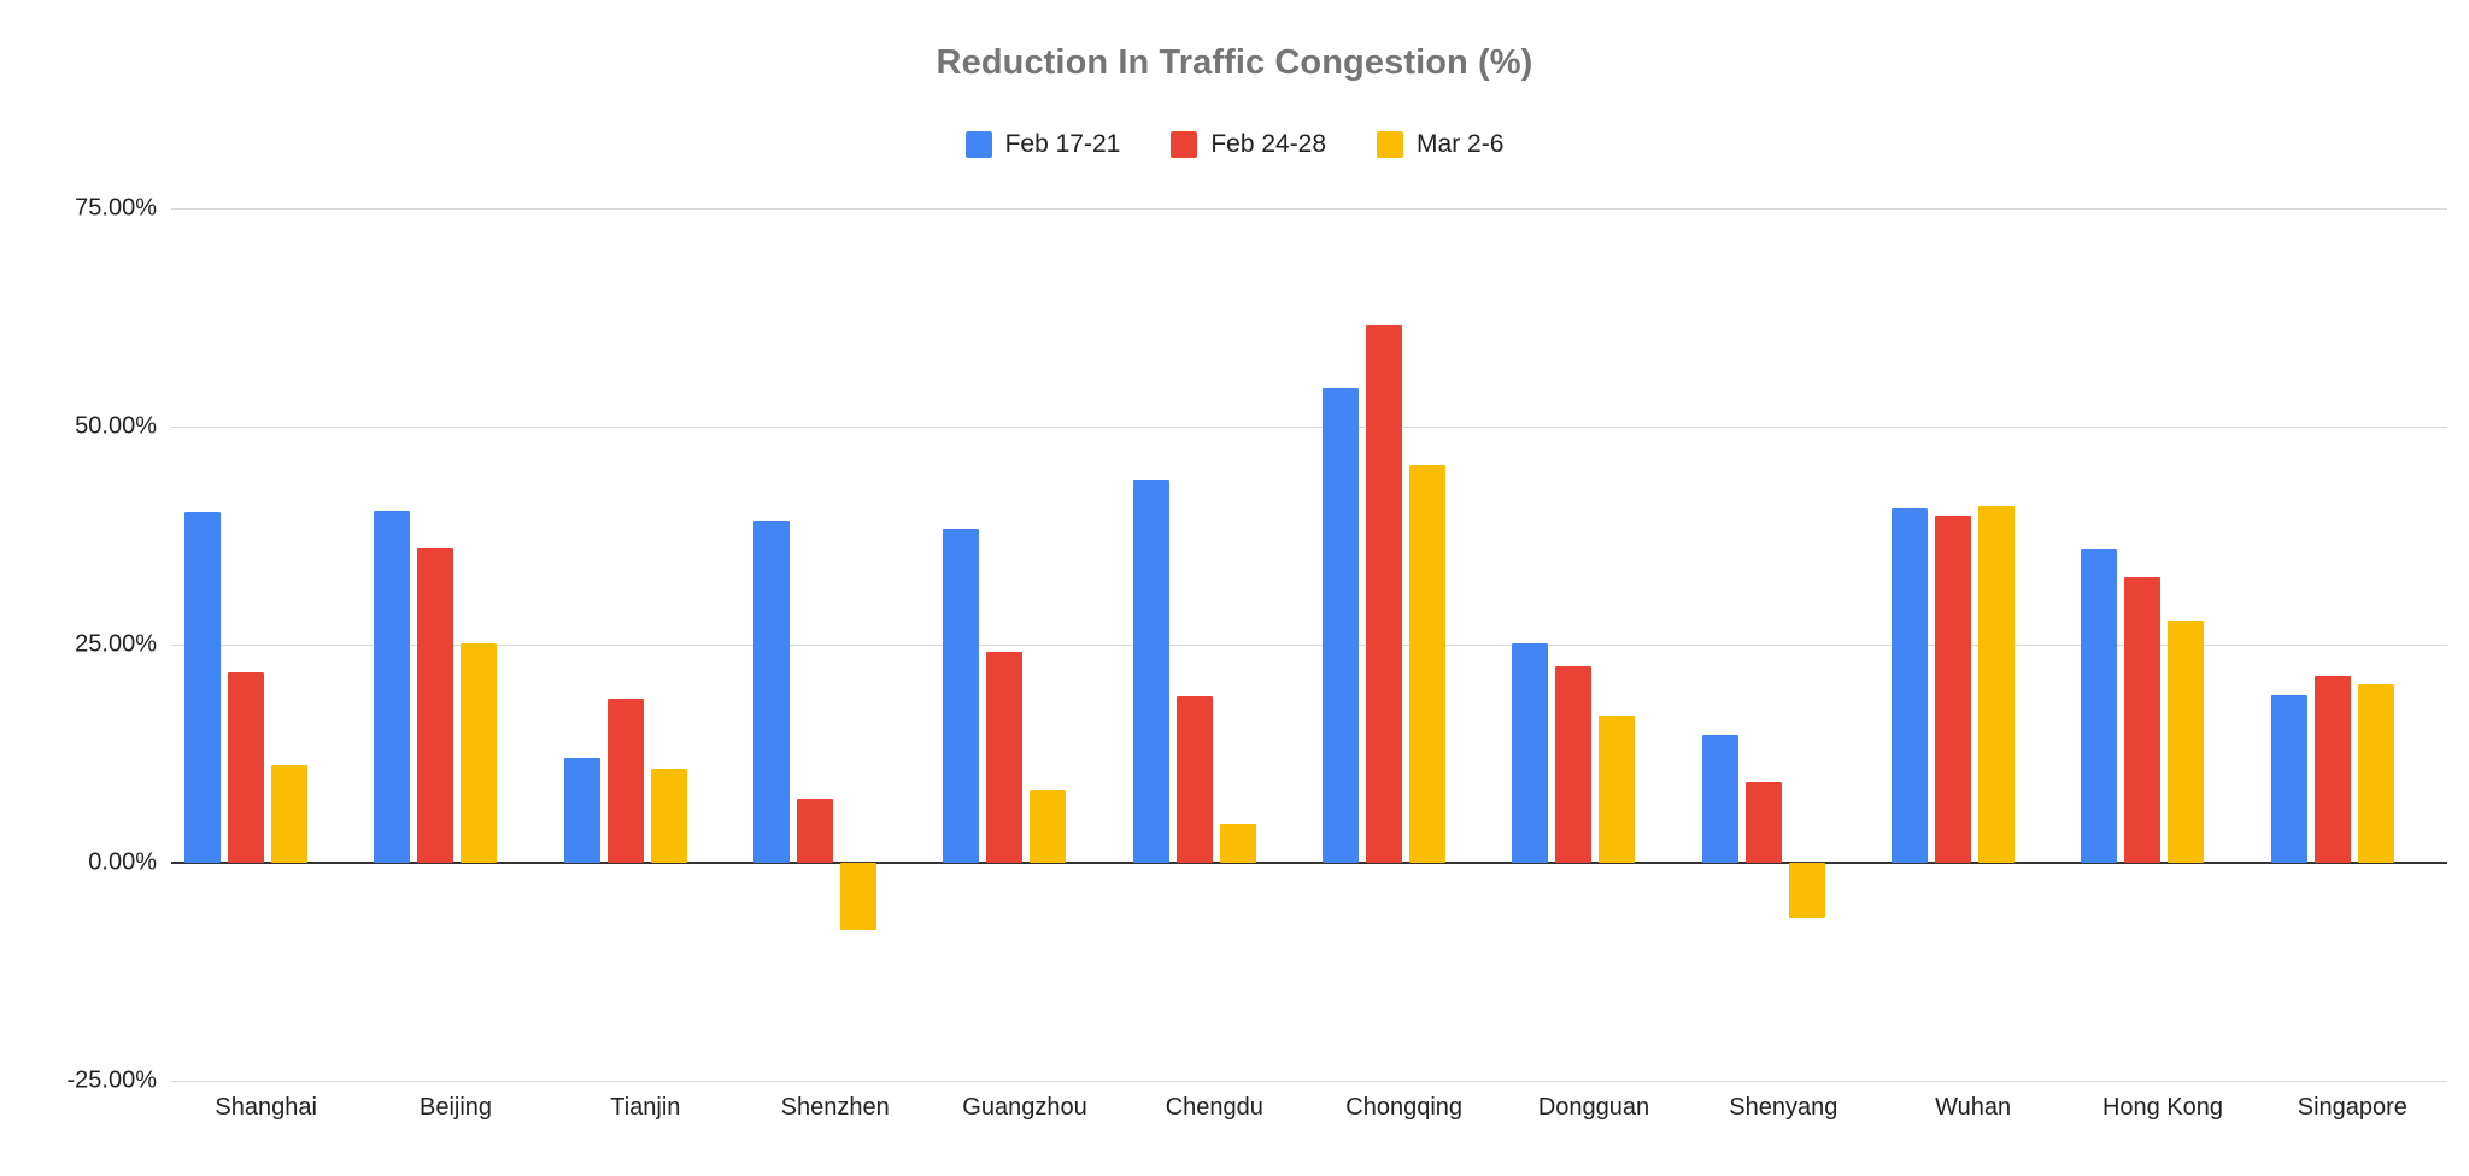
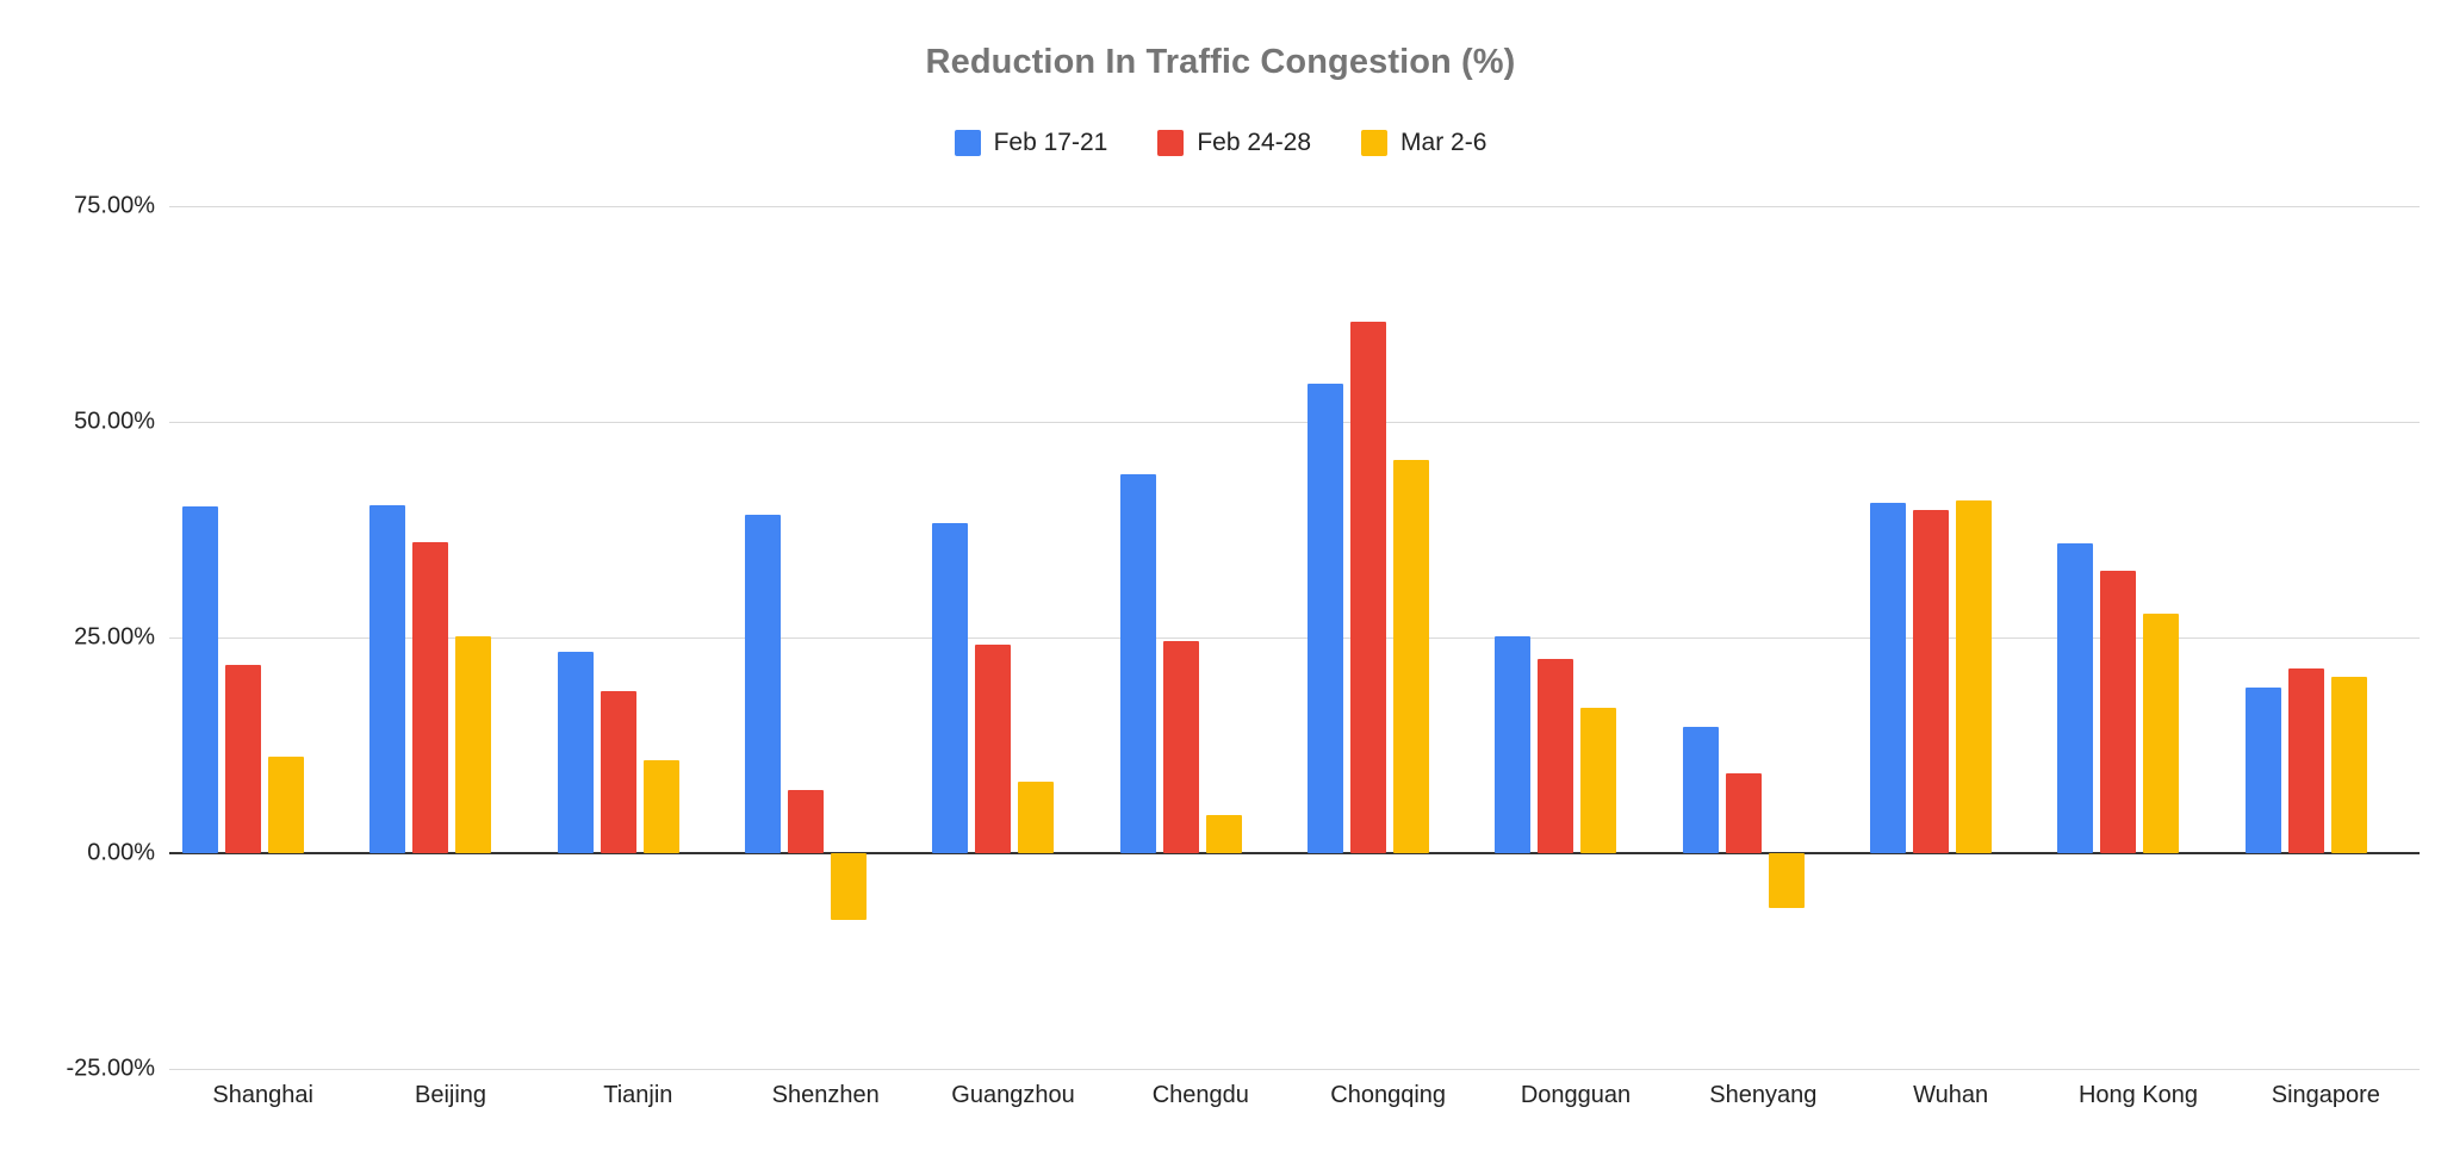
Feb 17-21/Tianjin: 12% -> 23%
Feb 24-28/Chengdu: 19% -> 25%
